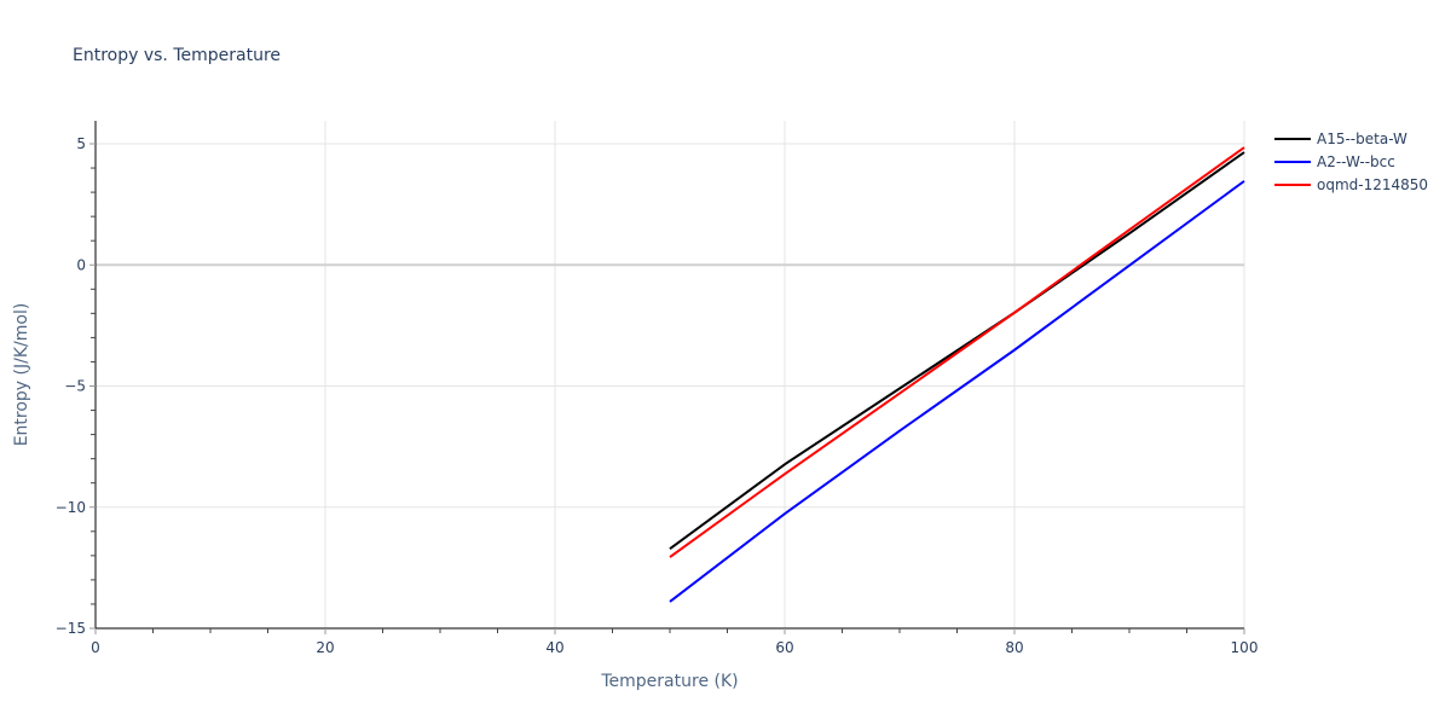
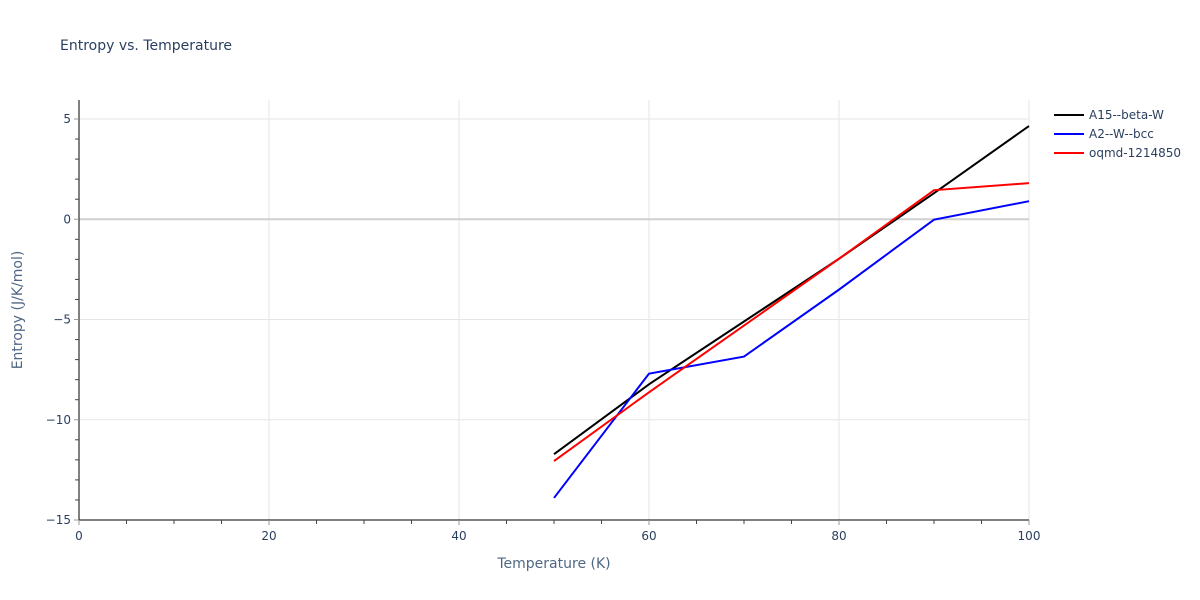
A2--W--bcc/60: -10.3 -> -7.7
A2--W--bcc/100: 3.5 -> 0.9
oqmd-1214850/100: 4.8 -> 1.8
